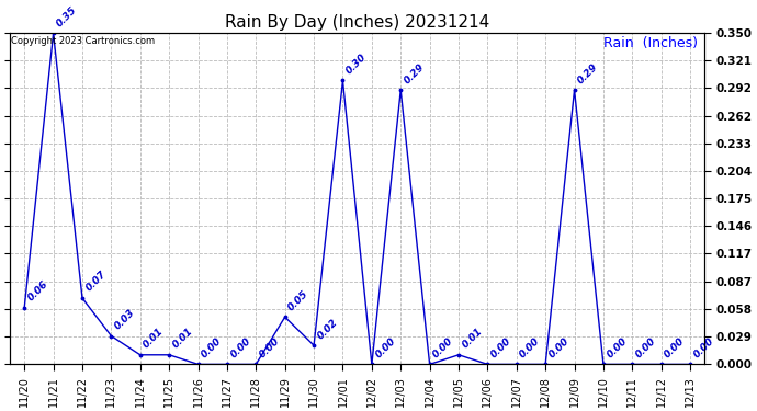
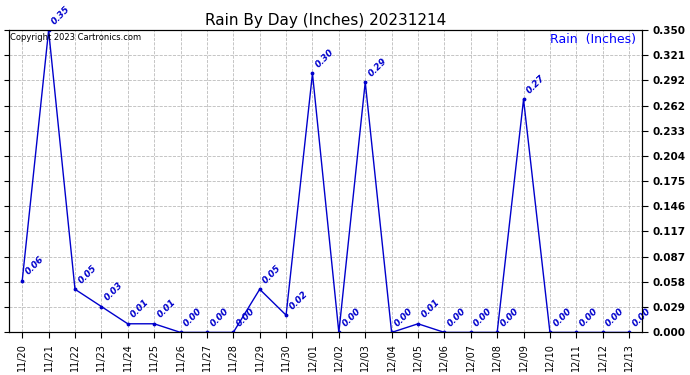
11/22: 0.07 -> 0.05
12/09: 0.29 -> 0.27
